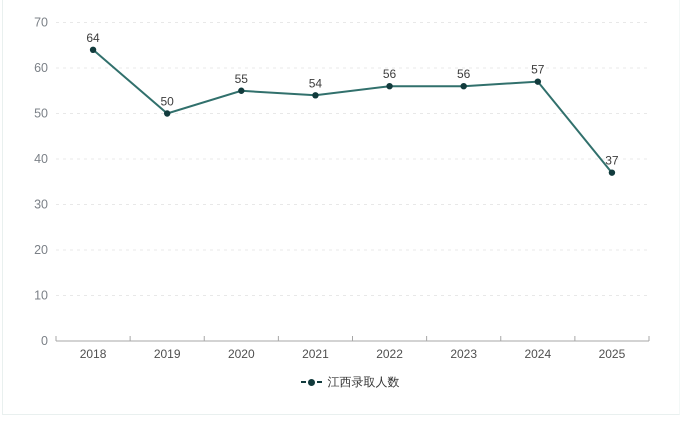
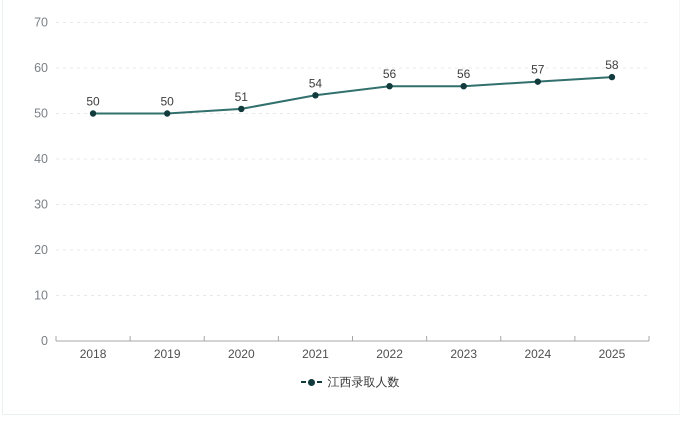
2018: 64 -> 50
2020: 55 -> 51
2025: 37 -> 58
